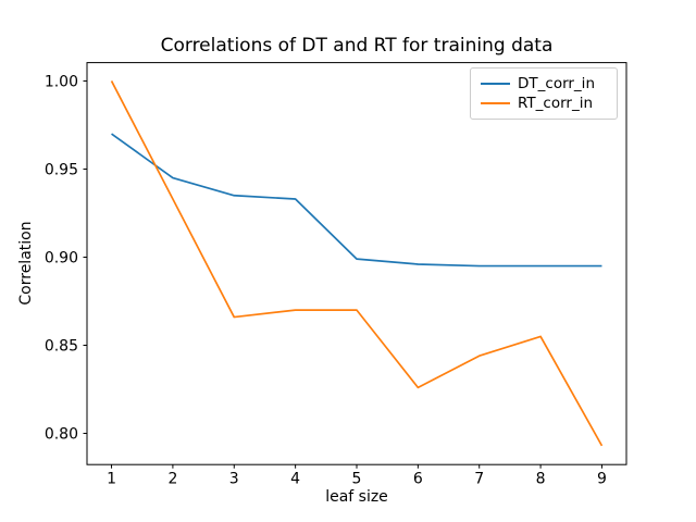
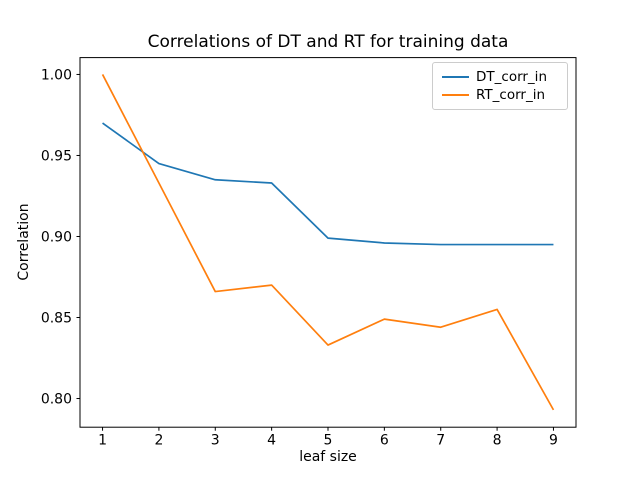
RT_corr_in/5: 0.870 -> 0.833
RT_corr_in/6: 0.826 -> 0.849
